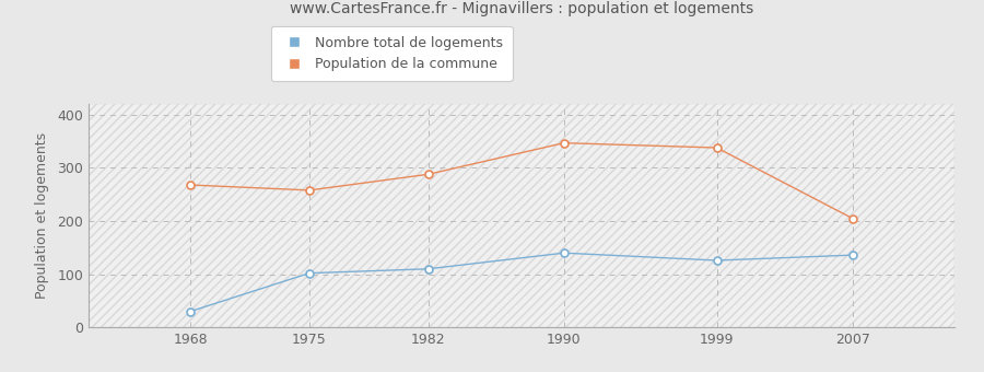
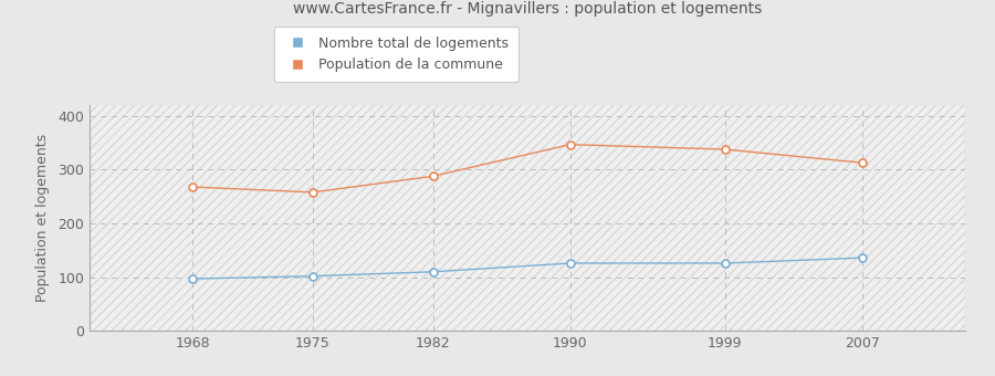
Nombre total de logements/1968: 30 -> 97
Nombre total de logements/1990: 140 -> 126
Population de la commune/2007: 205 -> 313
